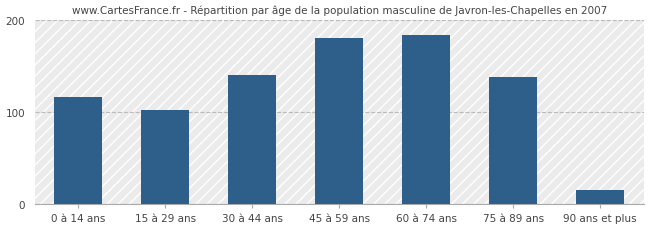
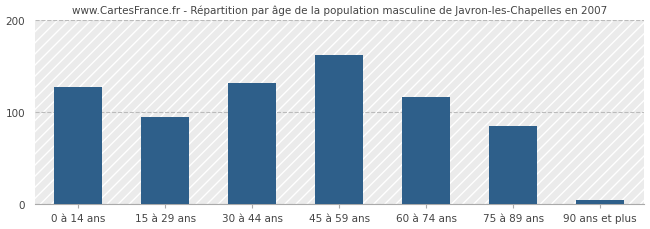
0 à 14 ans: 116 -> 127
15 à 29 ans: 102 -> 95
30 à 44 ans: 140 -> 132
45 à 59 ans: 180 -> 162
60 à 74 ans: 184 -> 117
75 à 89 ans: 138 -> 85
90 ans et plus: 16 -> 5
